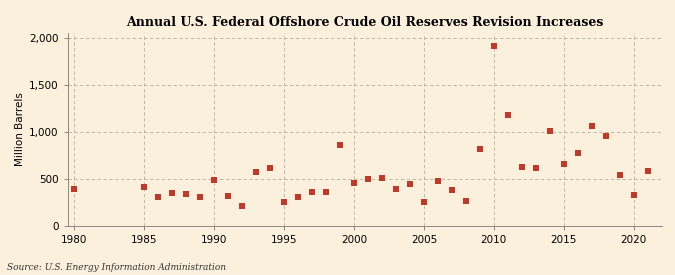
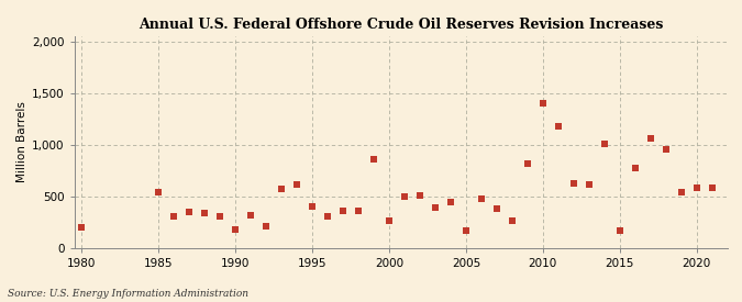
1980: 390 -> 200
1985: 410 -> 540
1990: 480 -> 180
1995: 260 -> 400
2000: 450 -> 260
2005: 260 -> 160
2010: 1,910 -> 1,400
2015: 660 -> 160
2020: 320 -> 580
